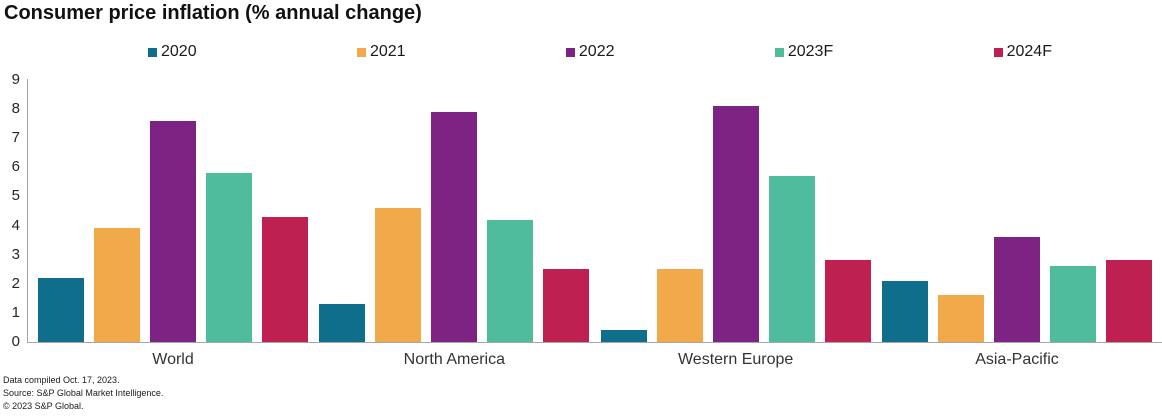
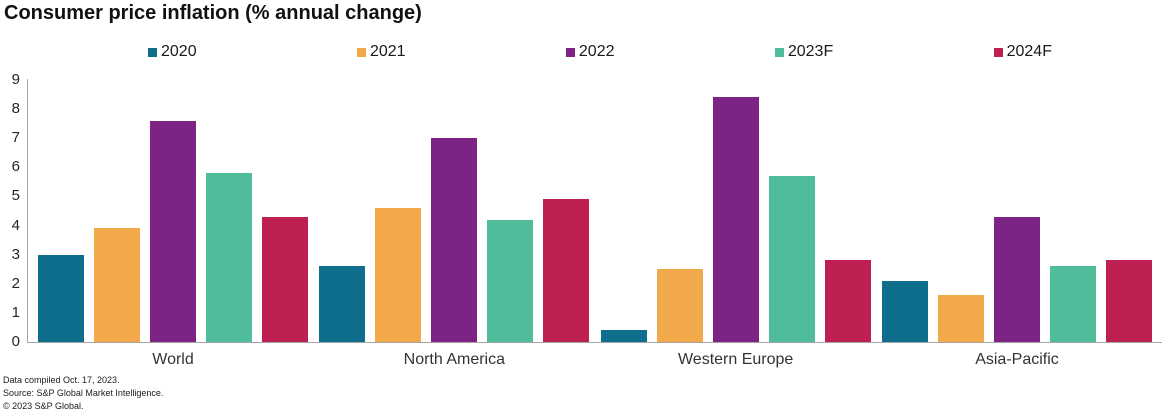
2020/World: 2.2 -> 3.0
2020/North America: 1.3 -> 2.6
2022/North America: 7.9 -> 7.0
2024F/North America: 2.5 -> 4.9
2022/Western Europe: 8.1 -> 8.4
2022/Asia-Pacific: 3.6 -> 4.3
